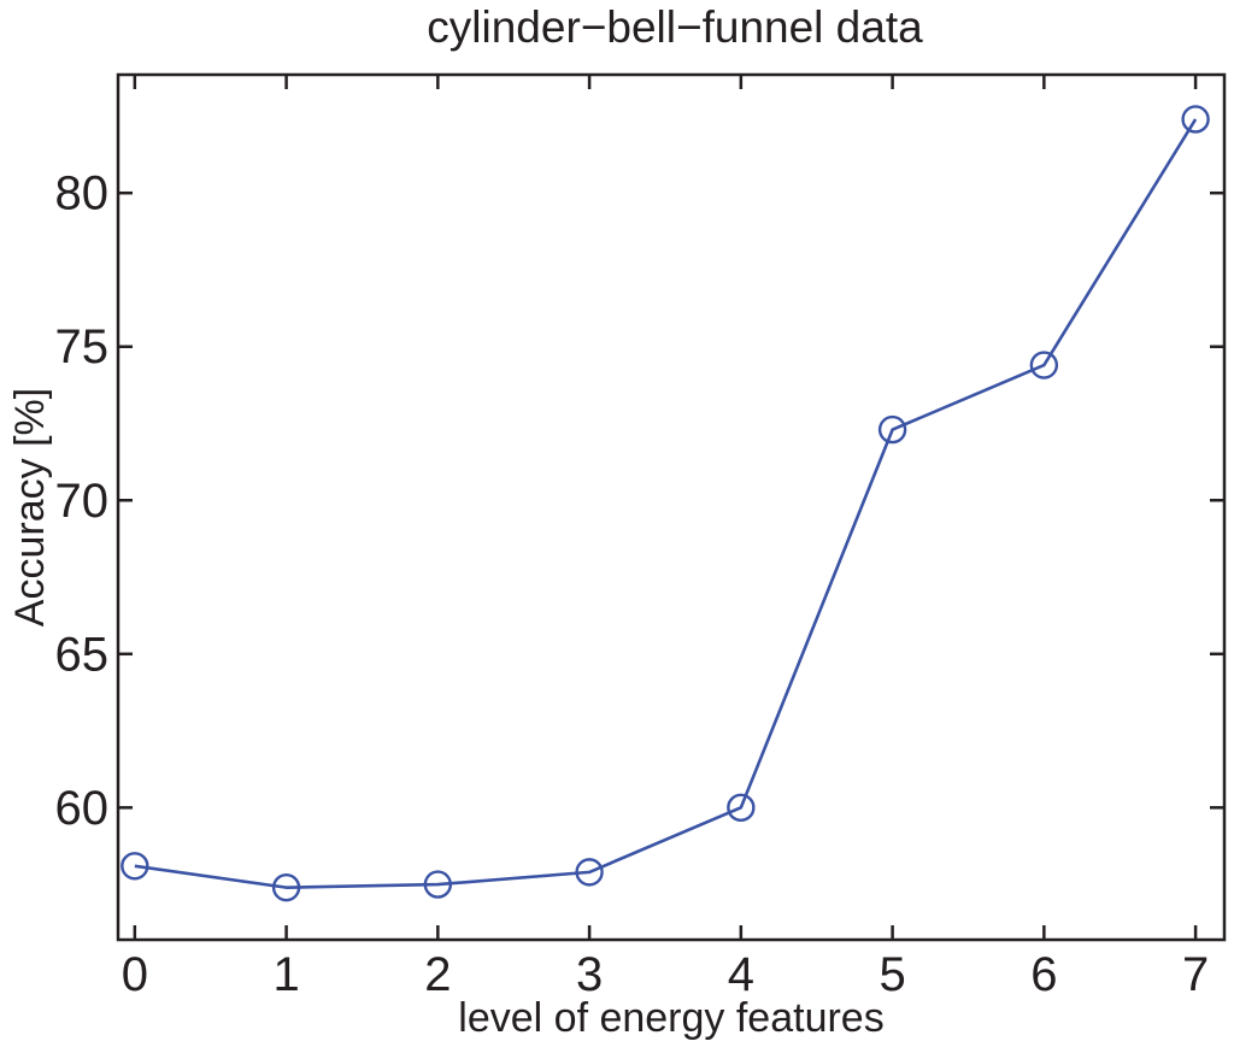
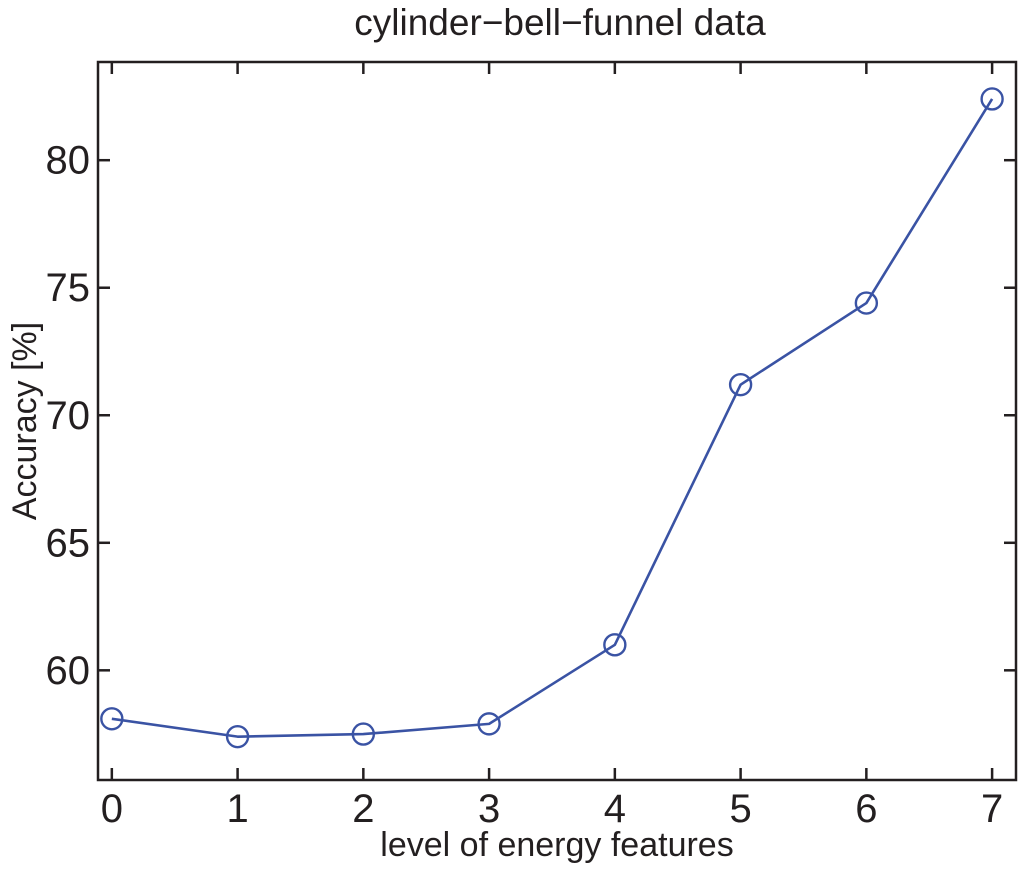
4: 60.0 -> 61.0
5: 72.3 -> 71.2
